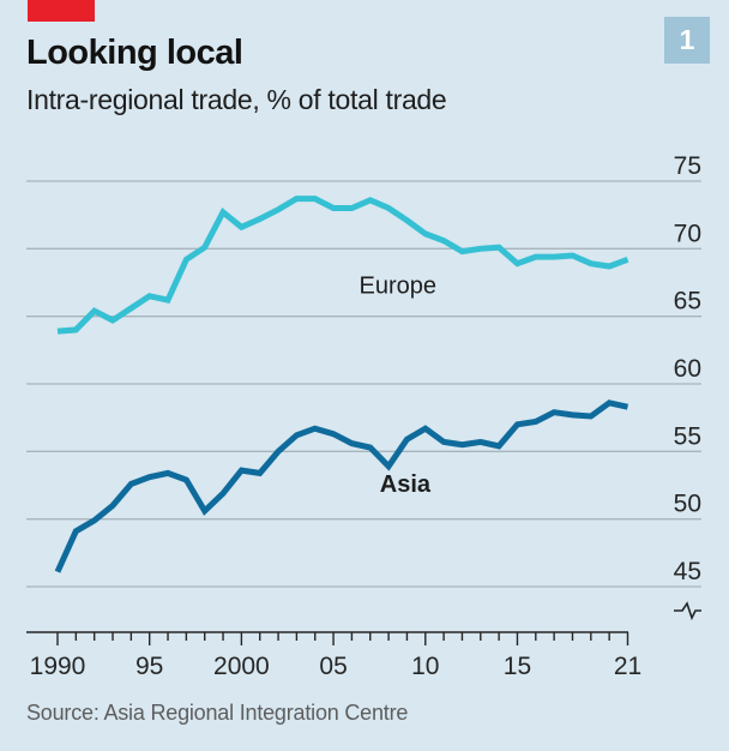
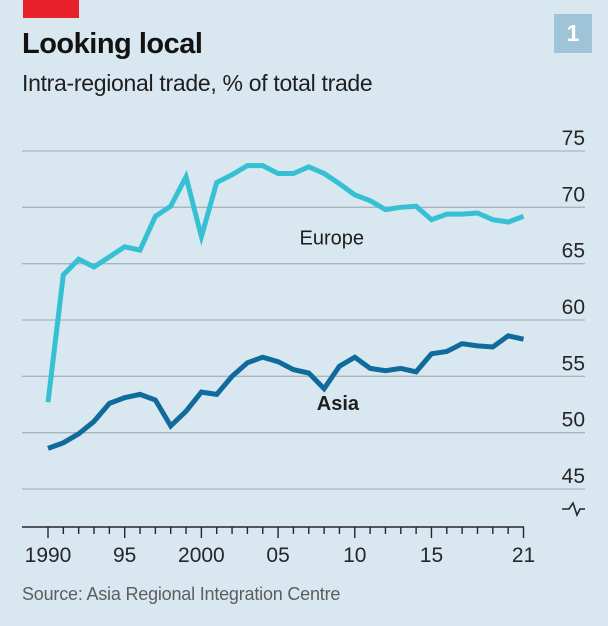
Europe/1990: 63.9 -> 52.7
Asia/1990: 46.1 -> 48.6
Europe/2000: 71.6 -> 67.4
